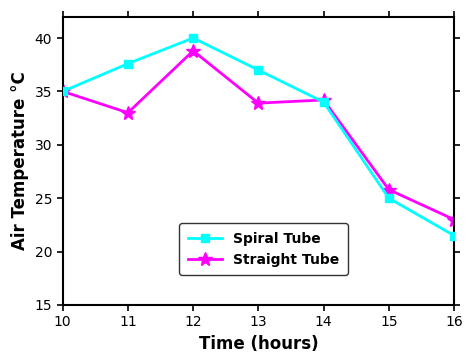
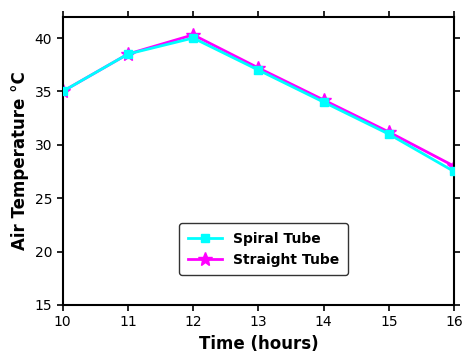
Spiral Tube/11: 37.6 -> 38.5
Straight Tube/11: 33.0 -> 38.5
Straight Tube/12: 38.8 -> 40.3
Straight Tube/13: 33.9 -> 37.2
Spiral Tube/15: 25.0 -> 31.0
Straight Tube/15: 25.8 -> 31.2
Spiral Tube/16: 21.5 -> 27.5
Straight Tube/16: 23.0 -> 28.0
